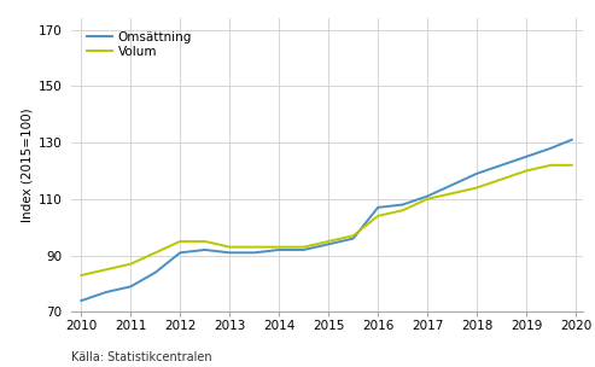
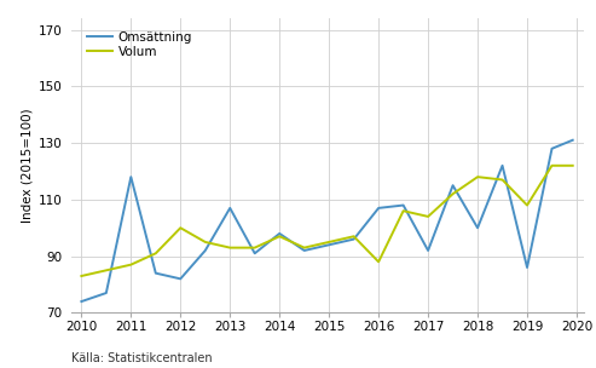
Omsättning/2011: 79 -> 118
Omsättning/2012: 91 -> 82
Volum/2012: 95 -> 100
Omsättning/2013: 91 -> 107
Omsättning/2014: 92 -> 98
Volum/2014: 93 -> 97
Volum/2016: 104 -> 88
Omsättning/2017: 111 -> 92
Volum/2017: 110 -> 104
Omsättning/2018: 119 -> 100
Volum/2018: 114 -> 118
Omsättning/2019: 125 -> 86
Volum/2019: 120 -> 108
